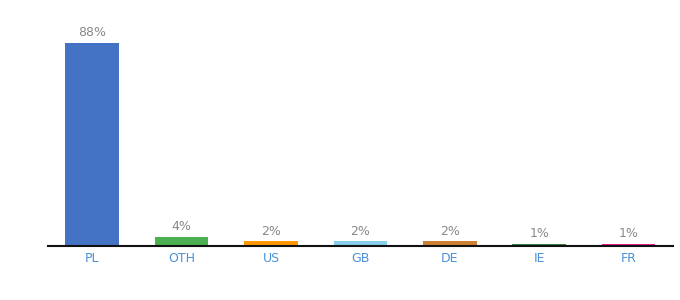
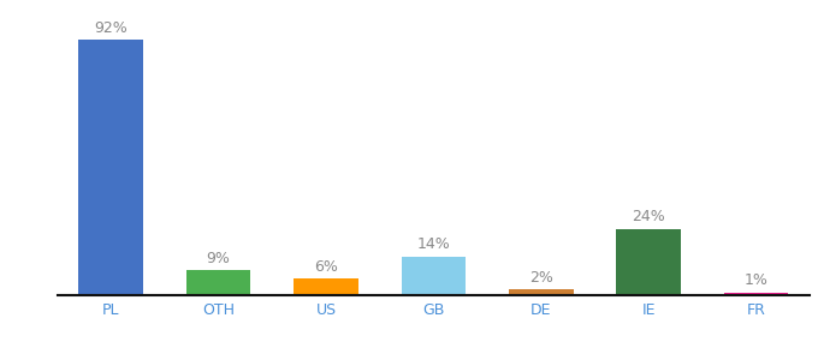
PL: 88% -> 92%
OTH: 4% -> 9%
US: 2% -> 6%
GB: 2% -> 14%
IE: 1% -> 24%
